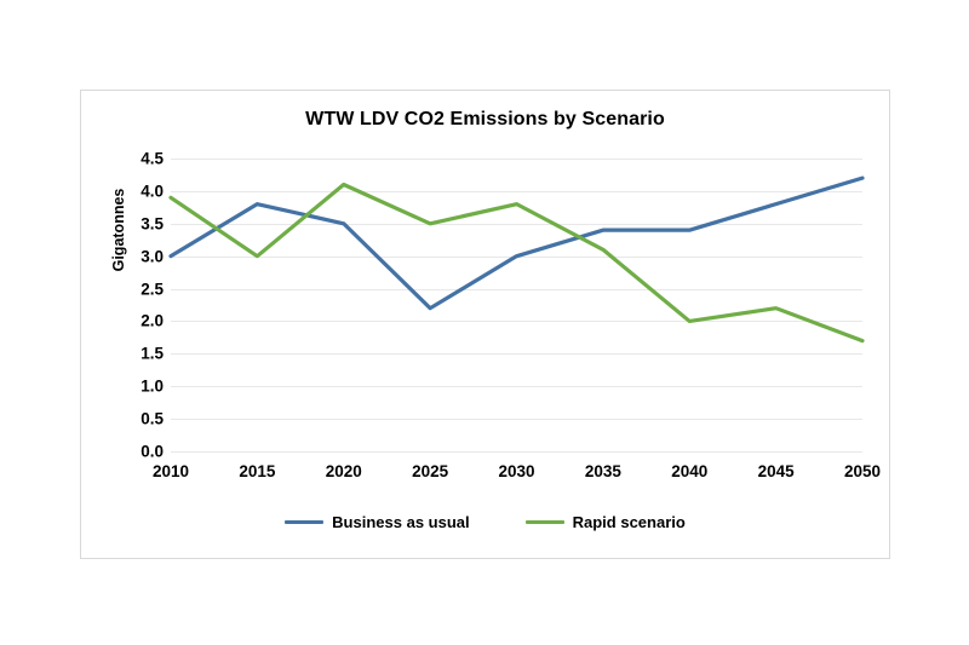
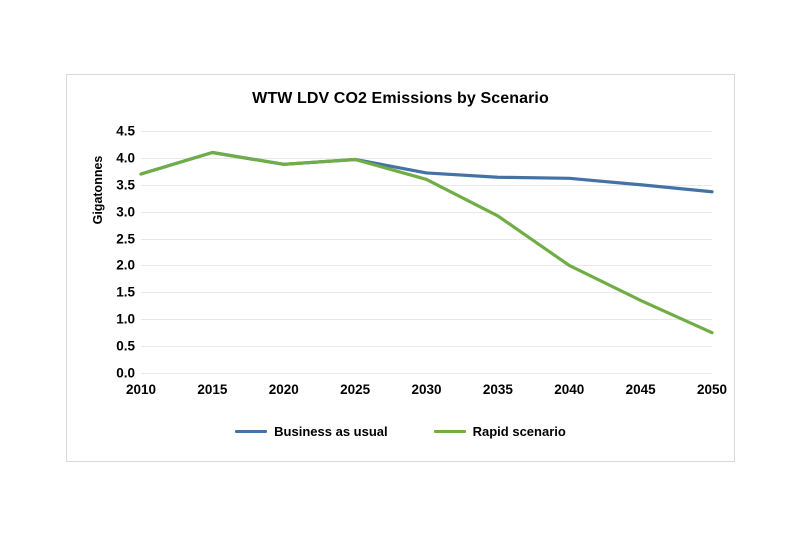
Business as usual/2010: 3.0 -> 3.7
Rapid scenario/2010: 3.9 -> 3.7
Business as usual/2015: 3.8 -> 4.1
Rapid scenario/2015: 3.0 -> 4.1
Business as usual/2020: 3.5 -> 3.9
Rapid scenario/2020: 4.1 -> 3.9
Business as usual/2025: 2.2 -> 4.0
Rapid scenario/2025: 3.5 -> 4.0
Business as usual/2030: 3.0 -> 3.7
Rapid scenario/2030: 3.8 -> 3.6
Business as usual/2035: 3.4 -> 3.6
Rapid scenario/2035: 3.1 -> 2.9
Business as usual/2040: 3.4 -> 3.6
Business as usual/2045: 3.8 -> 3.5
Rapid scenario/2045: 2.2 -> 1.4
Business as usual/2050: 4.2 -> 3.4
Rapid scenario/2050: 1.7 -> 0.8
